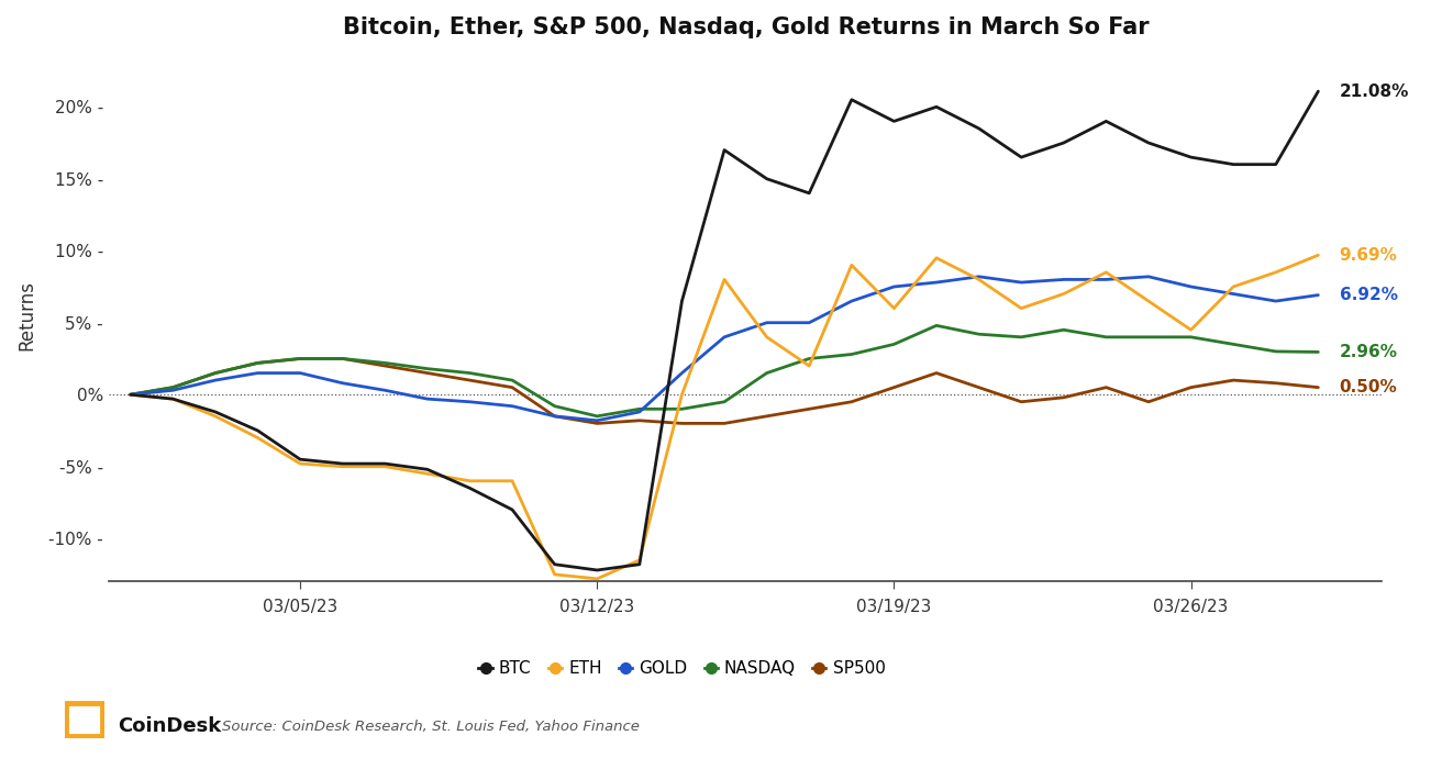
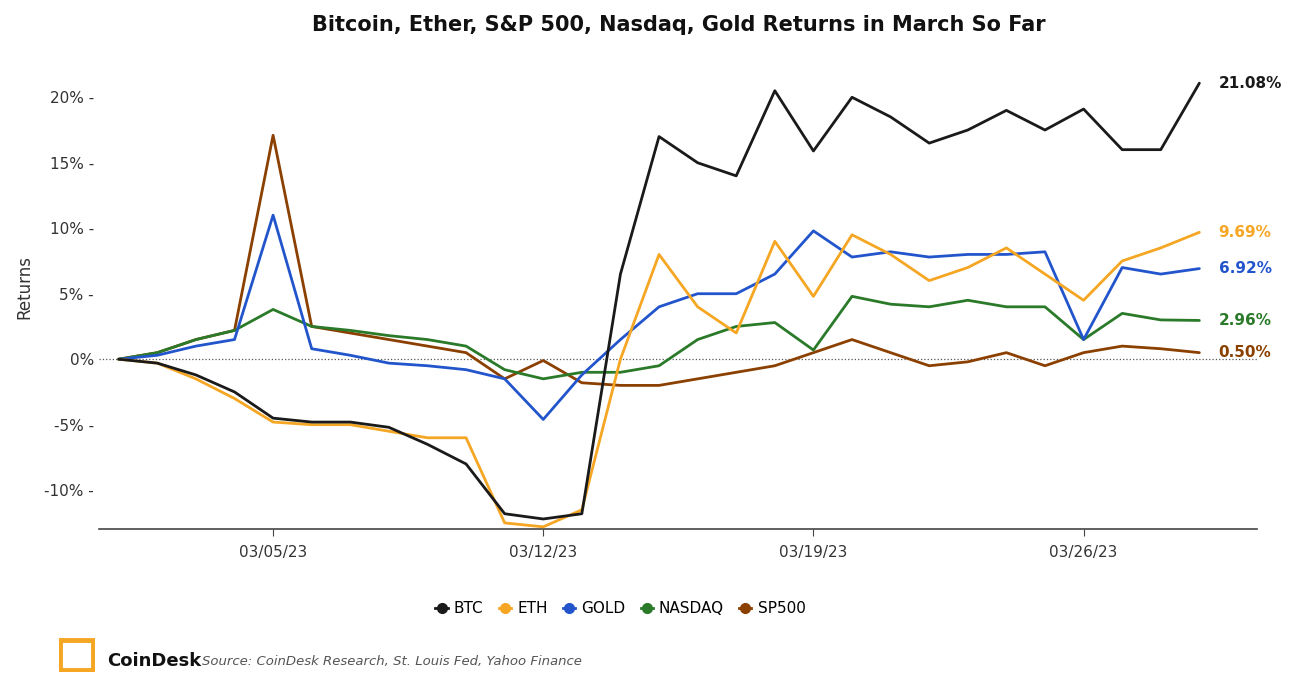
GOLD/03/05/23: 1.5% - -> 11.0% -
NASDAQ/03/05/23: 2.5% - -> 3.8% -
SP500/03/05/23: 2.5% - -> 17.1% -
GOLD/03/12/23: -1.8% - -> -4.6% -
SP500/03/12/23: -2.0% - -> -0.1% -
BTC/03/19/23: 19.0% - -> 15.9% -
ETH/03/19/23: 6.0% - -> 4.8% -
GOLD/03/19/23: 7.5% - -> 9.8% -
NASDAQ/03/19/23: 3.5% - -> 0.7% -
BTC/03/26/23: 16.5% - -> 19.1% -
GOLD/03/26/23: 7.5% - -> 1.5% -
NASDAQ/03/26/23: 4.0% - -> 1.5% -
